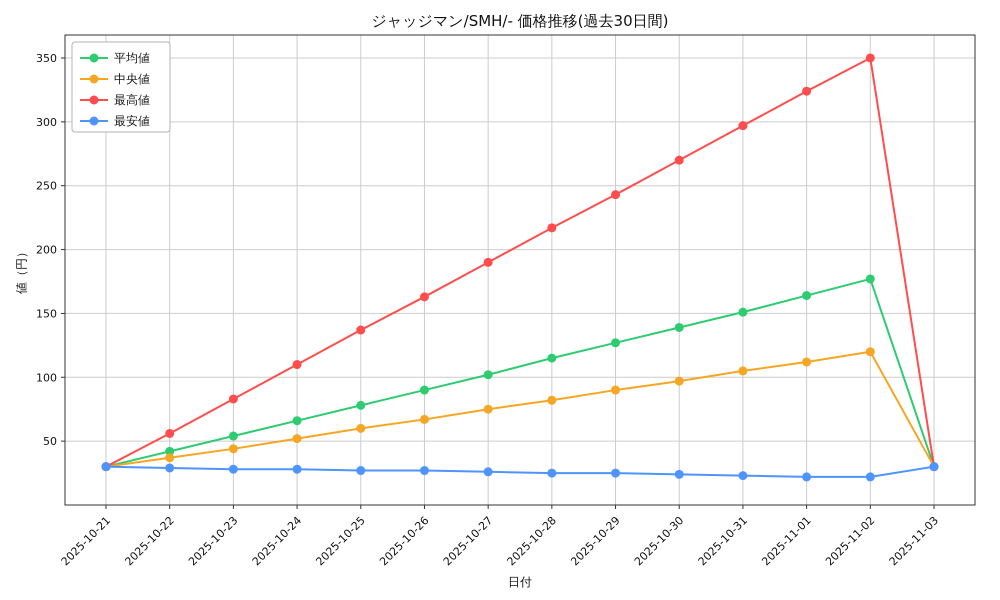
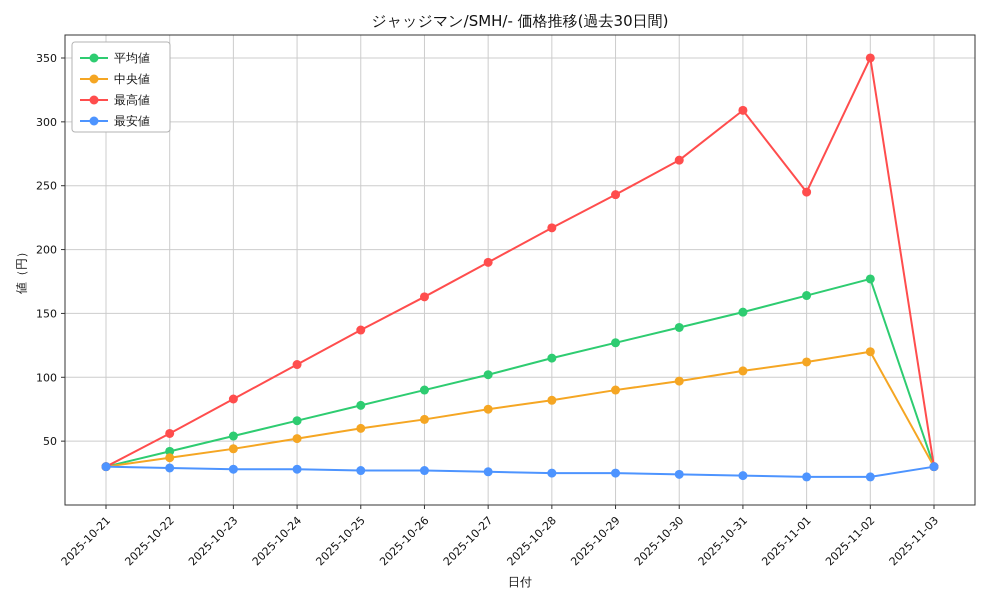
最高値/2025-10-31: 297 -> 309
最高値/2025-11-01: 324 -> 245
